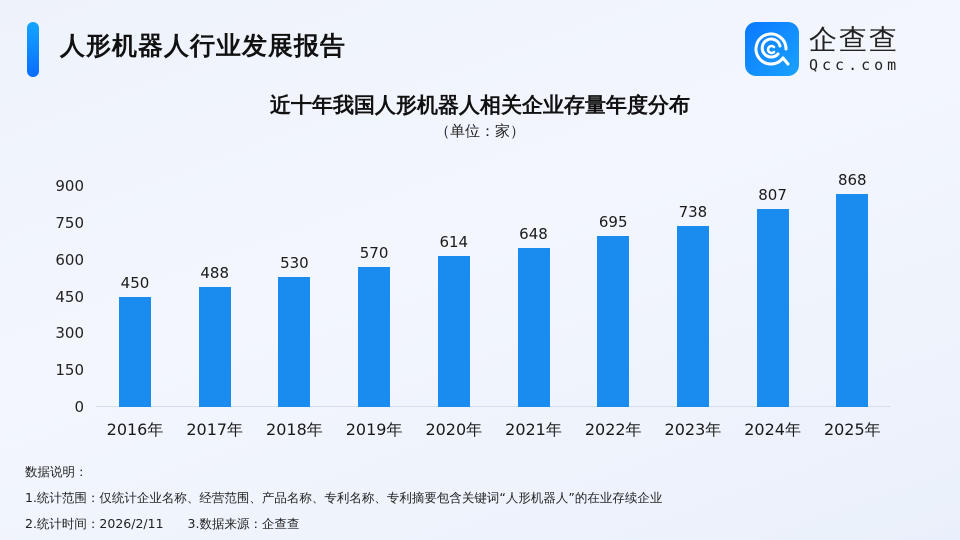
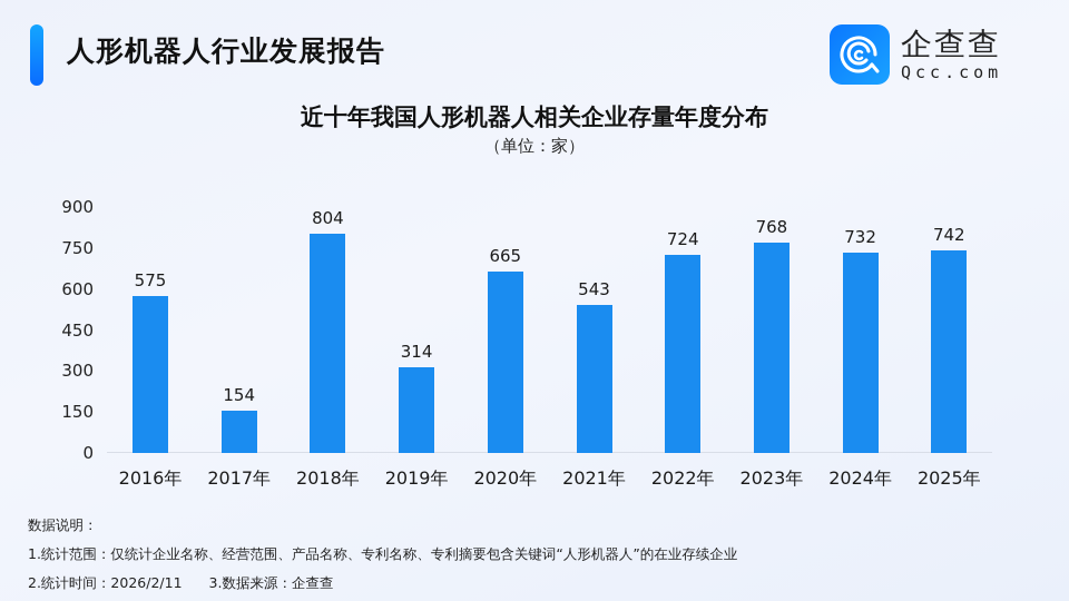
2016年: 450 -> 575
2017年: 488 -> 154
2018年: 530 -> 804
2019年: 570 -> 314
2020年: 614 -> 665
2021年: 648 -> 543
2022年: 695 -> 724
2023年: 738 -> 768
2024年: 807 -> 732
2025年: 868 -> 742
